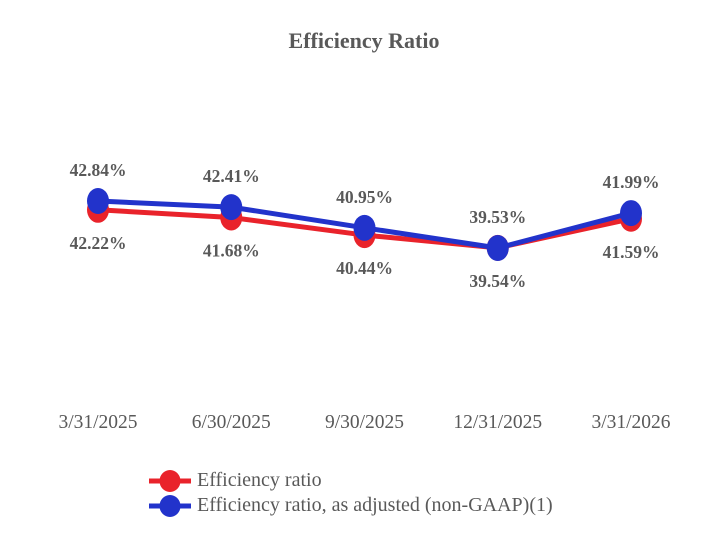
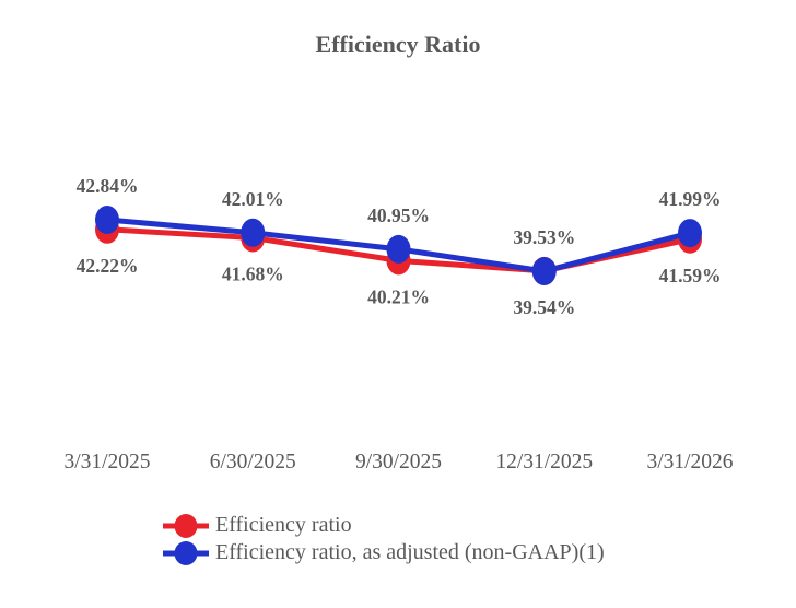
Efficiency ratio, as adjusted (non-GAAP)(1)/6/30/2025: 42.41% -> 42.01%
Efficiency ratio/9/30/2025: 40.44% -> 40.21%
